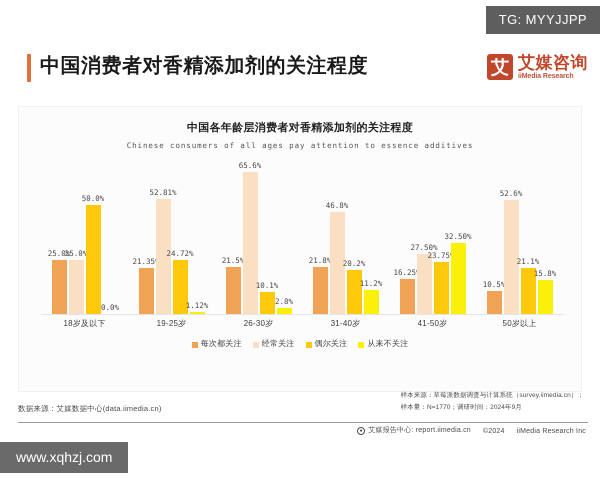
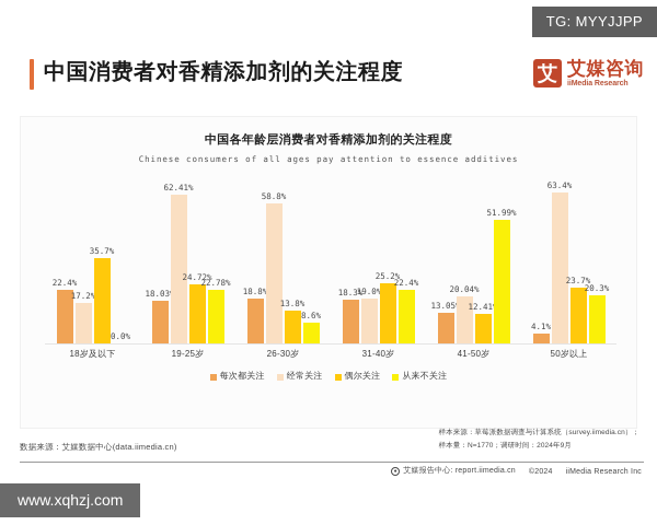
每次都关注/18岁及以下: 25.0% -> 22.4%
经常关注/18岁及以下: 25.0% -> 17.2%
偶尔关注/18岁及以下: 50.0% -> 35.7%
每次都关注/19-25岁: 21.35% -> 18.03%
经常关注/19-25岁: 52.81% -> 62.41%
从来不关注/19-25岁: 1.12% -> 22.78%
每次都关注/26-30岁: 21.5% -> 18.8%
经常关注/26-30岁: 65.6% -> 58.8%
偶尔关注/26-30岁: 10.1% -> 13.8%
从来不关注/26-30岁: 2.8% -> 8.6%
每次都关注/31-40岁: 21.8% -> 18.3%
经常关注/31-40岁: 46.8% -> 19.0%
偶尔关注/31-40岁: 20.2% -> 25.2%
从来不关注/31-40岁: 11.2% -> 22.4%
每次都关注/41-50岁: 16.25% -> 13.05%
经常关注/41-50岁: 27.50% -> 20.04%
偶尔关注/41-50岁: 23.75% -> 12.41%
从来不关注/41-50岁: 32.50% -> 51.99%
每次都关注/50岁以上: 10.5% -> 4.1%
经常关注/50岁以上: 52.6% -> 63.4%
偶尔关注/50岁以上: 21.1% -> 23.7%
从来不关注/50岁以上: 15.8% -> 20.3%
